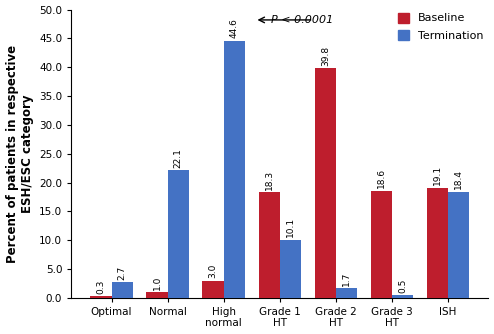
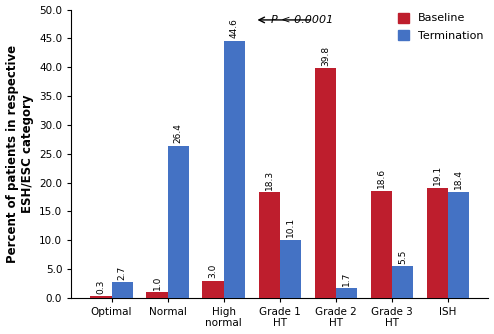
Termination/Normal: 22.1 -> 26.4
Termination/Grade 3 HT: 0.5 -> 5.5
